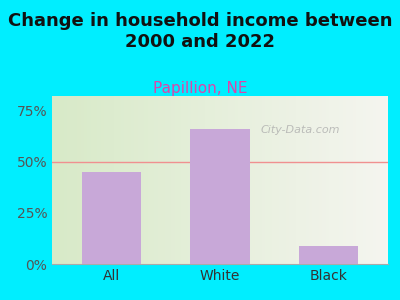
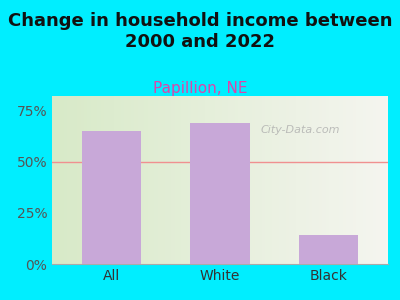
All: 45% -> 65%
White: 66% -> 69%
Black: 9% -> 14%
